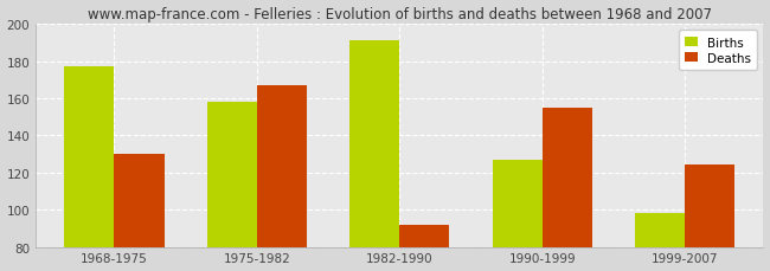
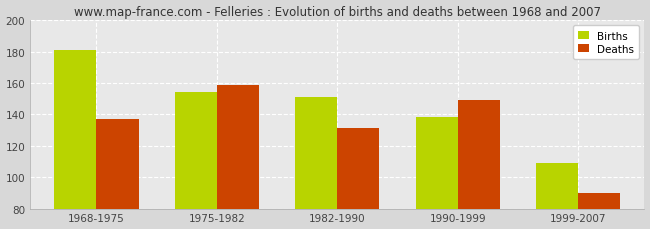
Births/1968-1975: 177 -> 181
Deaths/1968-1975: 130 -> 137
Births/1975-1982: 158 -> 154
Deaths/1975-1982: 167 -> 159
Births/1982-1990: 191 -> 151
Deaths/1982-1990: 92 -> 131
Births/1990-1999: 127 -> 138
Deaths/1990-1999: 155 -> 149
Births/1999-2007: 98 -> 109
Deaths/1999-2007: 124 -> 90
